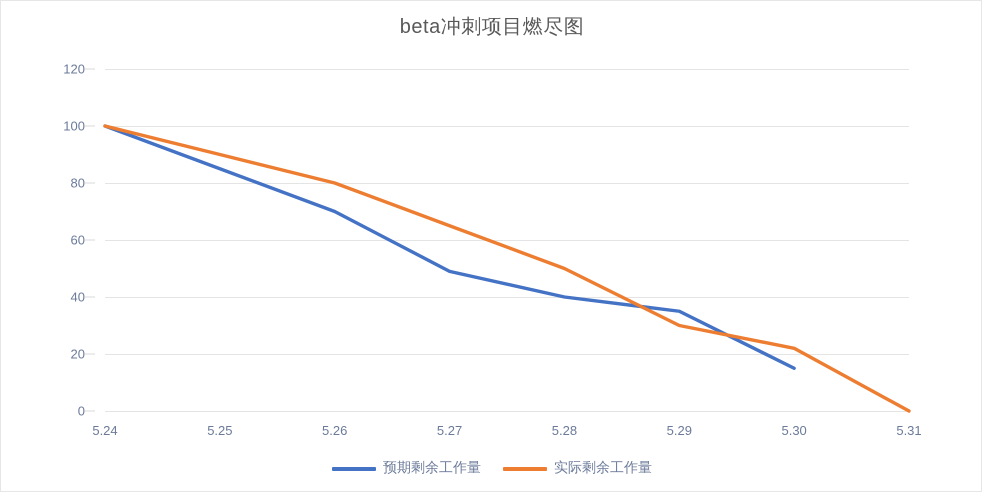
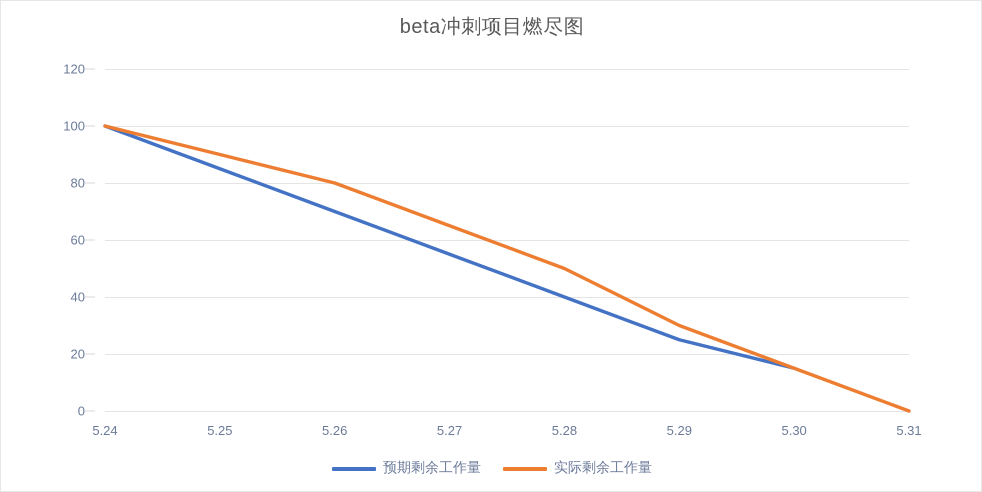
预期剩余工作量/5.27: 49 -> 55
预期剩余工作量/5.29: 35 -> 25
实际剩余工作量/5.30: 22 -> 15
